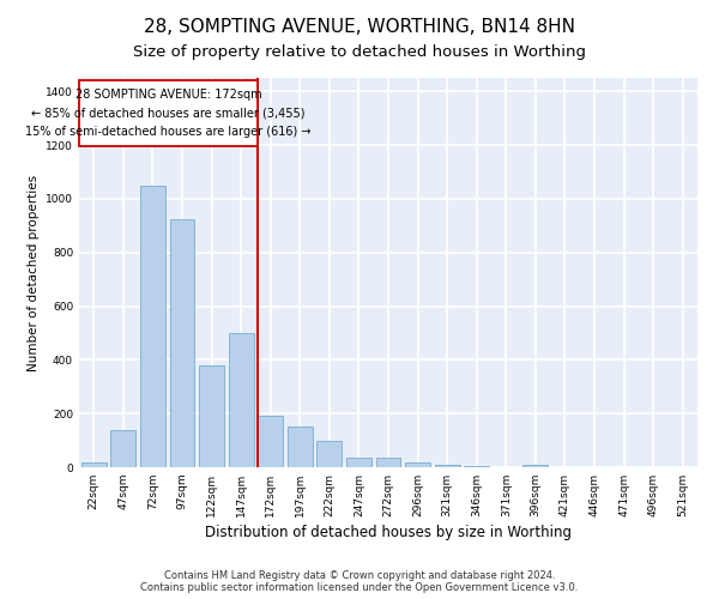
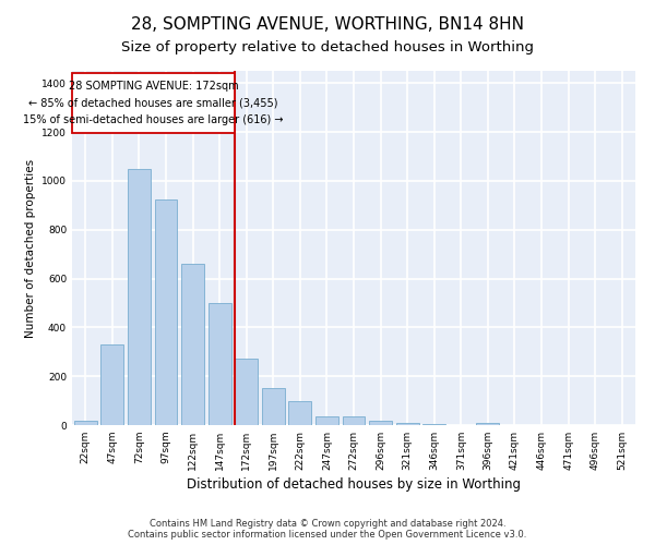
47sqm: 140 -> 330
122sqm: 380 -> 660
172sqm: 190 -> 270
